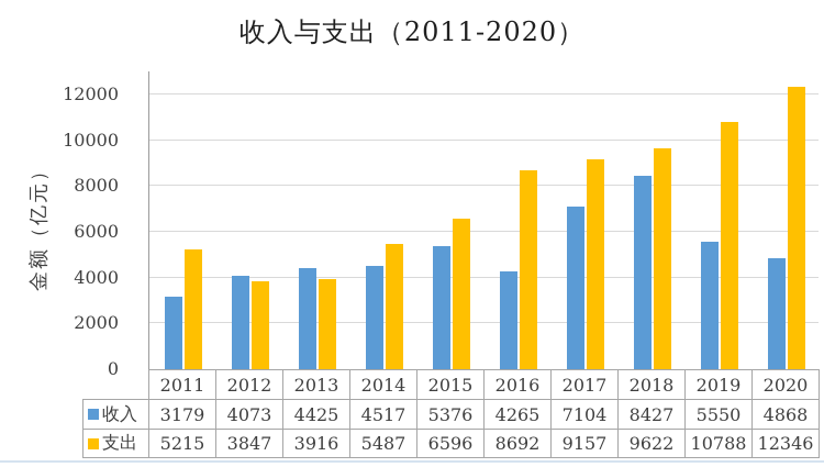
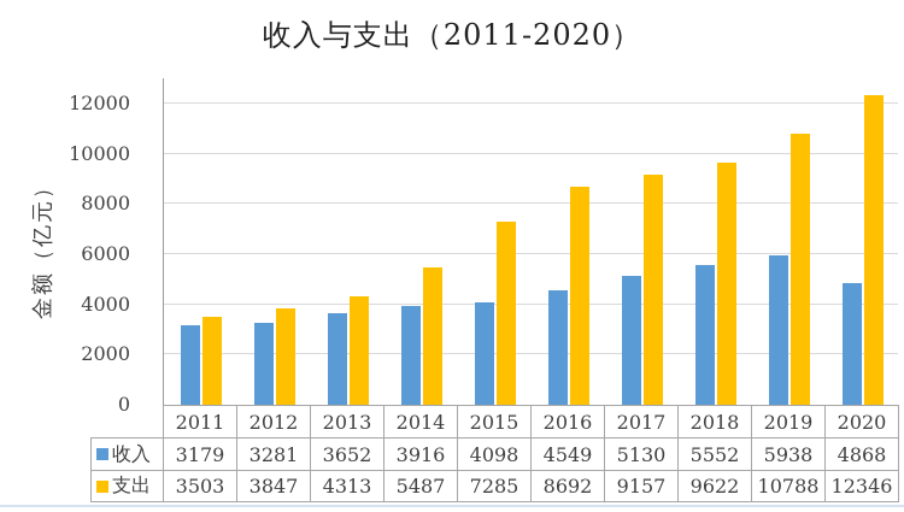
支出/2011: 5215 -> 3503
收入/2012: 4073 -> 3281
收入/2013: 4425 -> 3652
支出/2013: 3916 -> 4313
收入/2014: 4517 -> 3916
收入/2015: 5376 -> 4098
支出/2015: 6596 -> 7285
收入/2016: 4265 -> 4549
收入/2017: 7104 -> 5130
收入/2018: 8427 -> 5552
收入/2019: 5550 -> 5938
